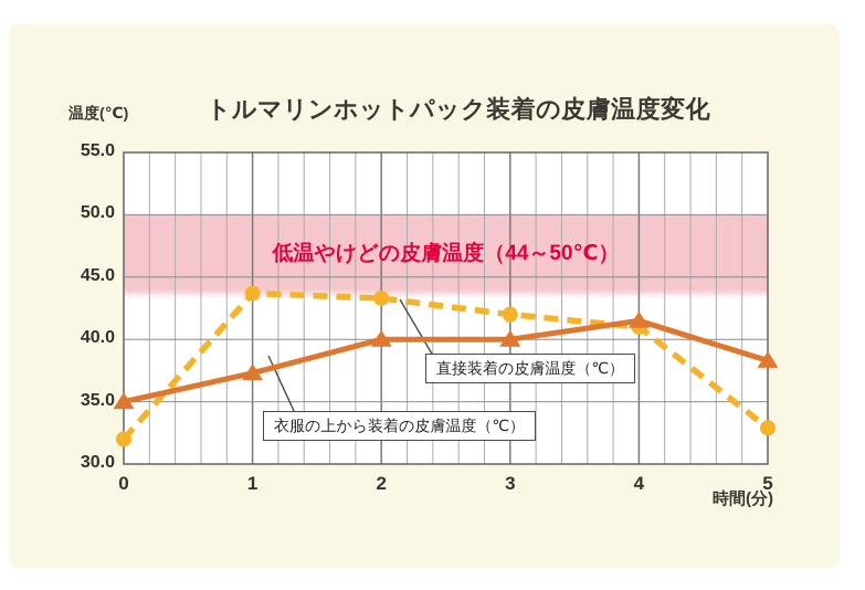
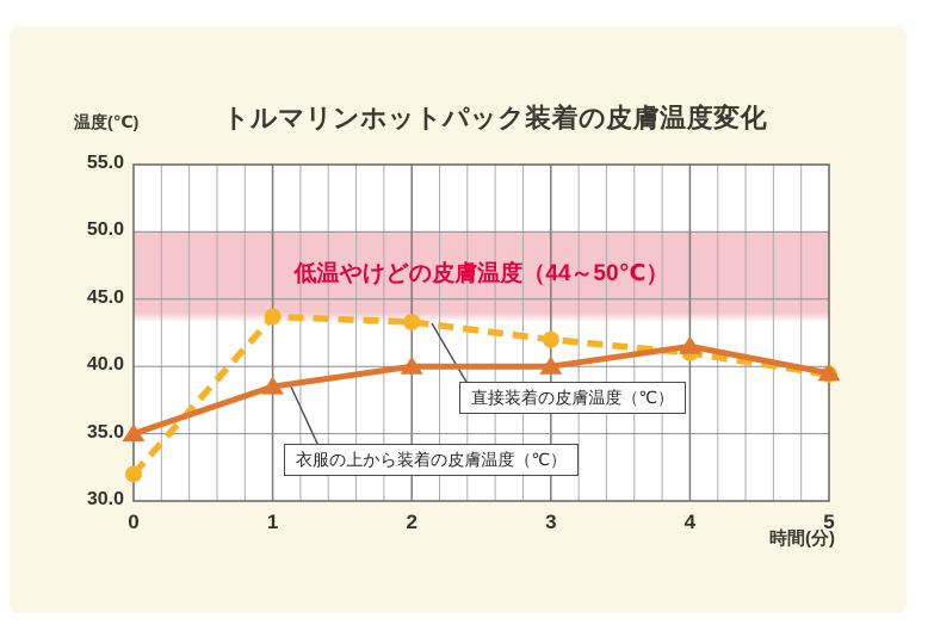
衣服の上から装着の皮膚温度（℃）/1: 37.3 -> 38.5
直接装着の皮膚温度（℃）/5: 32.9 -> 39.4
衣服の上から装着の皮膚温度（℃）/5: 38.3 -> 39.5
